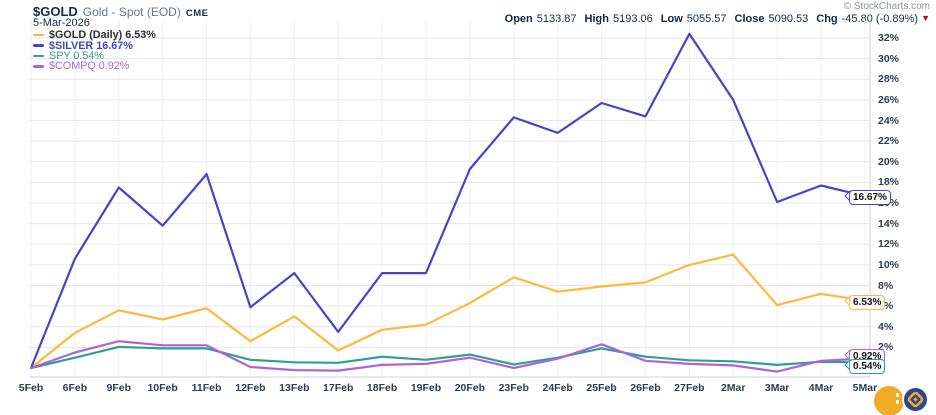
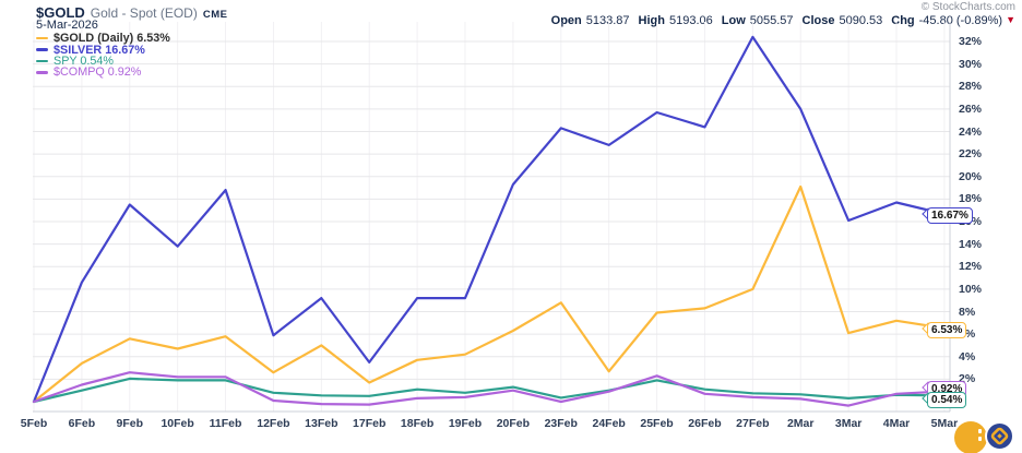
$GOLD/24Feb: 7.4% -> 2.7%
$GOLD/2Mar: 11.0% -> 19.1%
